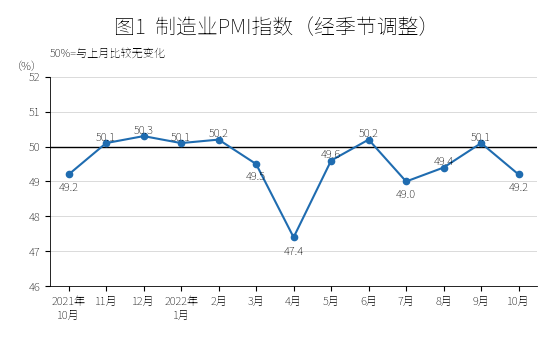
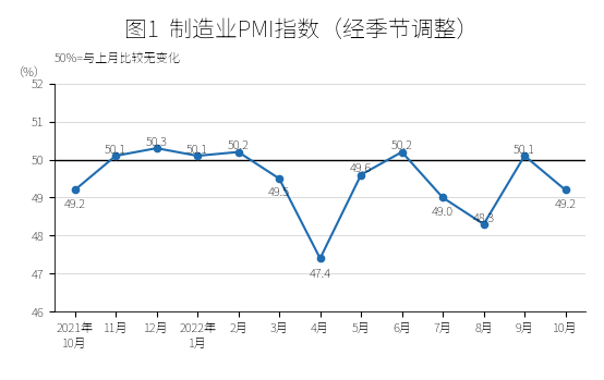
8月: 49.4 -> 48.3
